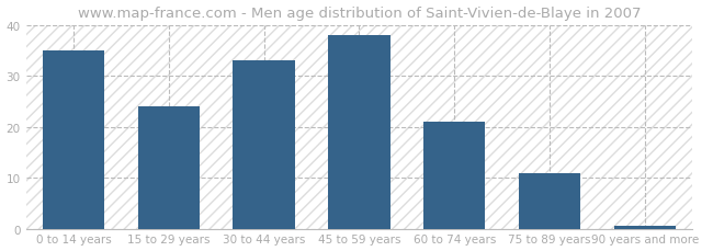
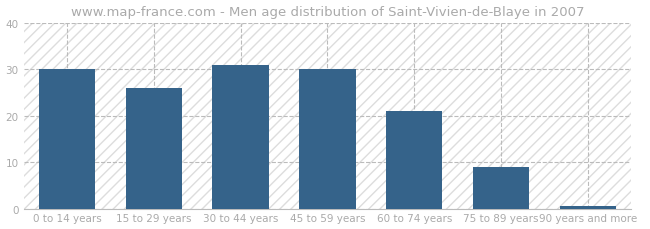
0 to 14 years: 35.0 -> 30.0
15 to 29 years: 24.0 -> 26.0
30 to 44 years: 33.0 -> 31.0
45 to 59 years: 38.0 -> 30.0
75 to 89 years: 11.0 -> 9.0
